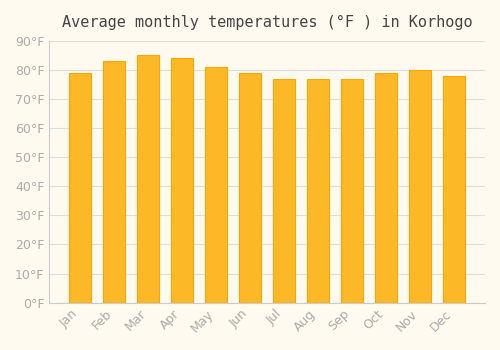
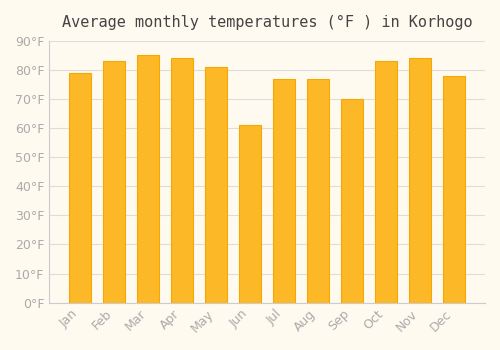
Jun: 79°F -> 61°F
Sep: 77°F -> 70°F
Oct: 79°F -> 83°F
Nov: 80°F -> 84°F
